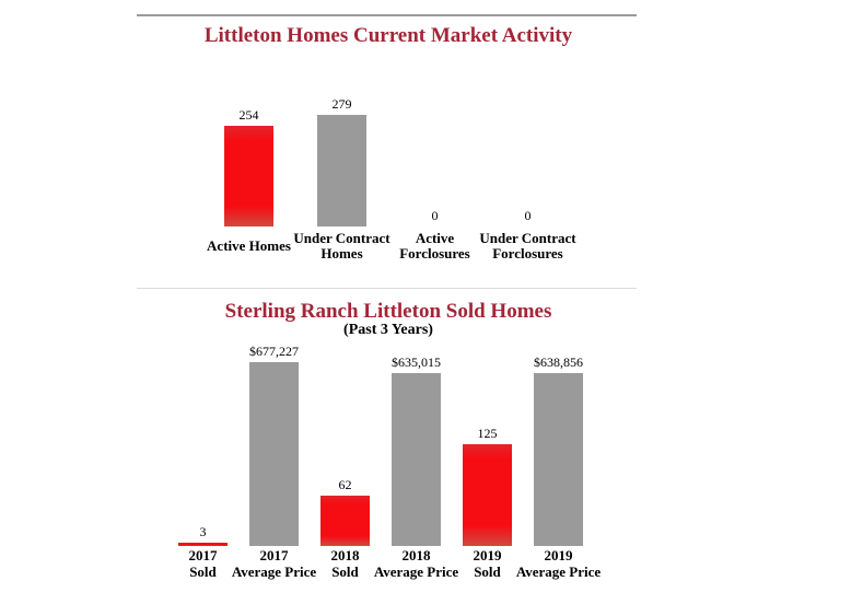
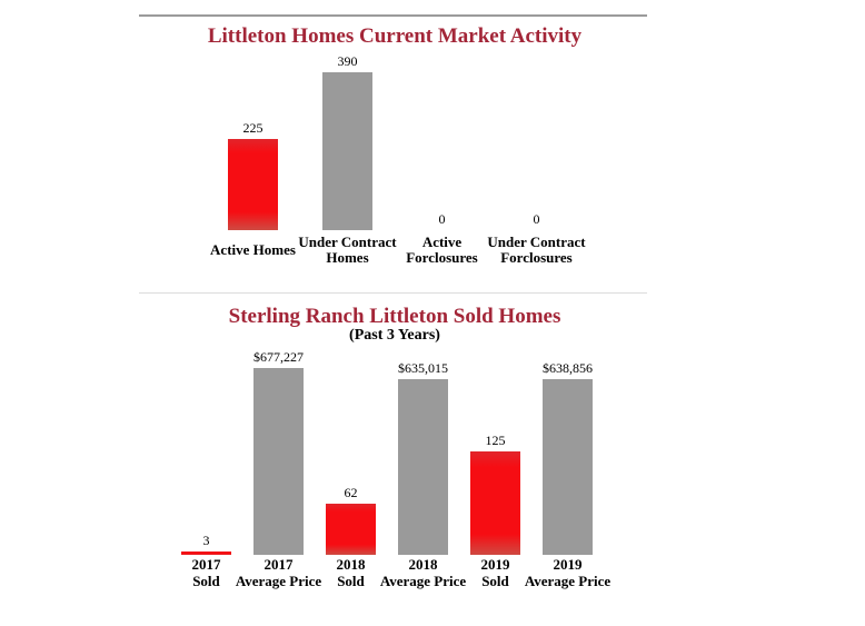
Littleton Homes Current Market Activity/Active Homes: 254 -> 225
Littleton Homes Current Market Activity/Under Contract Homes: 279 -> 390
